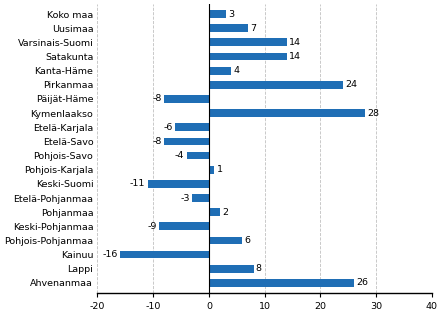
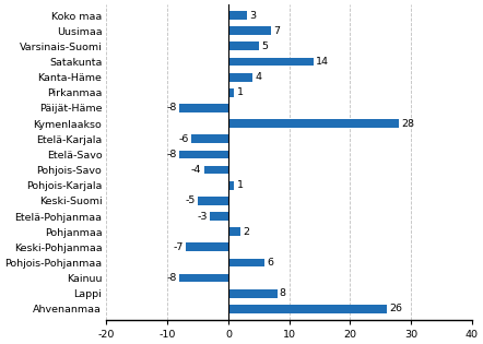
Varsinais-Suomi: 14 -> 5
Pirkanmaa: 24 -> 1
Keski-Suomi: -11 -> -5
Keski-Pohjanmaa: -9 -> -7
Kainuu: -16 -> -8
